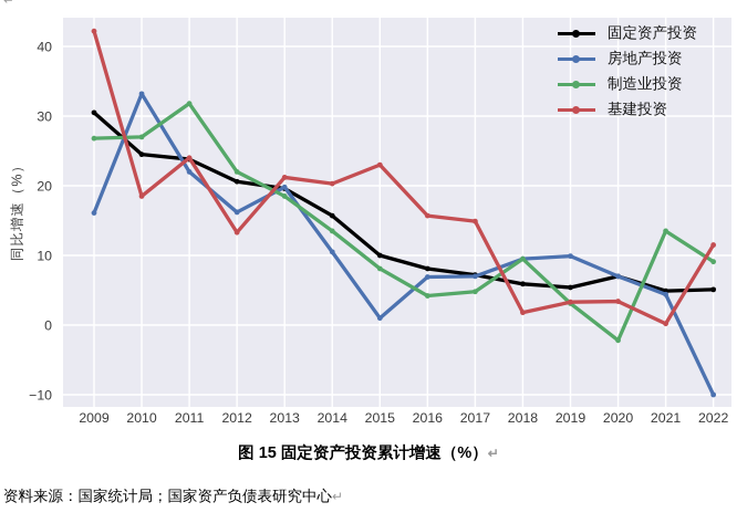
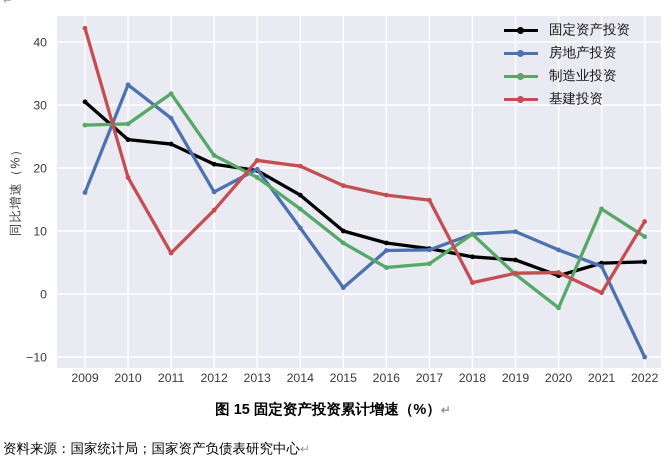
房地产投资/2011: 22 -> 28
基建投资/2011: 24 -> 6
基建投资/2015: 23 -> 17
固定资产投资/2020: 7 -> 3
